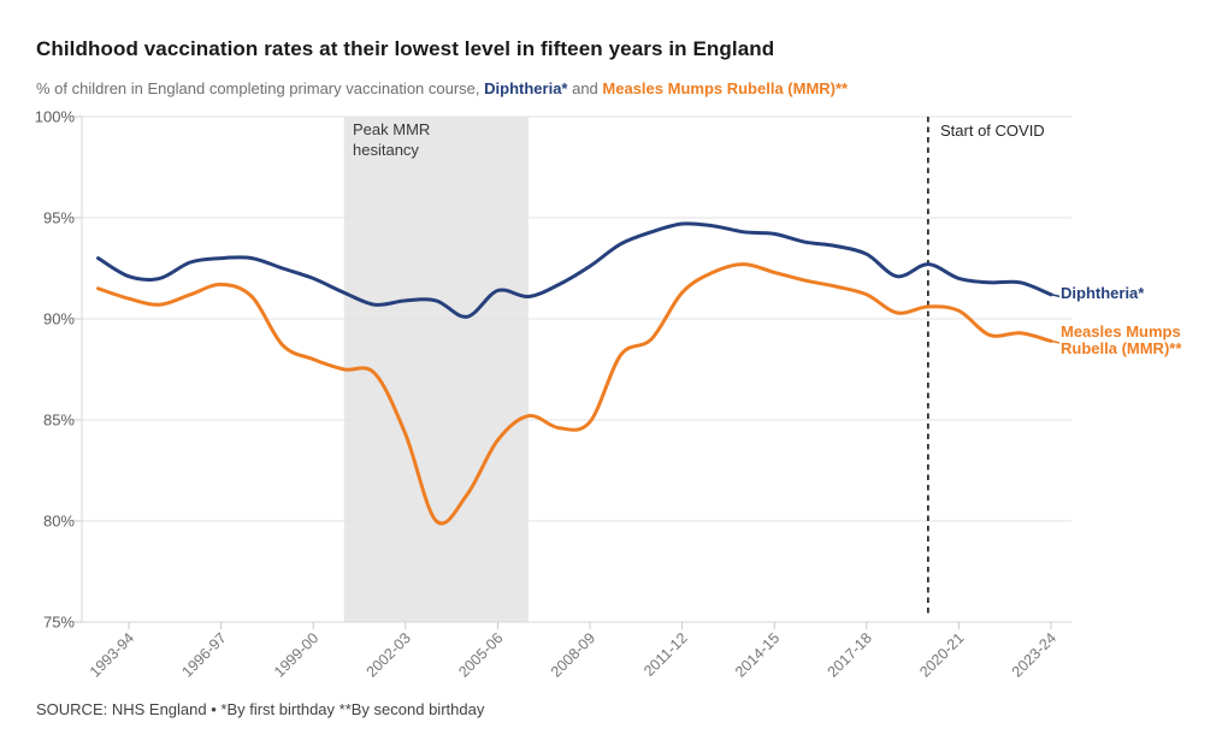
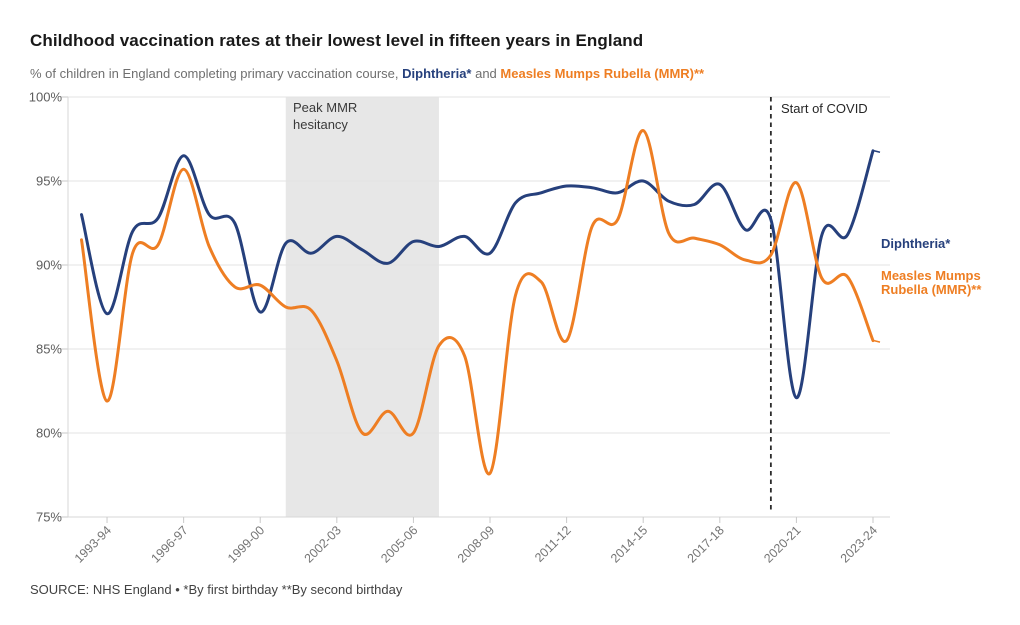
Diphtheria*/1993-94: 92.1% -> 87.1%
Measles Mumps Rubella (MMR)**/1993-94: 91.0% -> 81.9%
Diphtheria*/1996-97: 93.0% -> 96.5%
Measles Mumps Rubella (MMR)**/1996-97: 91.7% -> 95.7%
Diphtheria*/1999-00: 92.0% -> 87.2%
Measles Mumps Rubella (MMR)**/1999-00: 88.0% -> 88.8%
Diphtheria*/2002-03: 90.9% -> 91.7%
Measles Mumps Rubella (MMR)**/2005-06: 84.0% -> 80.0%
Diphtheria*/2008-09: 92.6% -> 90.7%
Measles Mumps Rubella (MMR)**/2008-09: 84.9% -> 77.6%
Measles Mumps Rubella (MMR)**/2011-12: 91.3% -> 85.5%
Diphtheria*/2014-15: 94.2% -> 95.0%
Measles Mumps Rubella (MMR)**/2014-15: 92.3% -> 98.0%
Diphtheria*/2017-18: 93.2% -> 94.8%
Diphtheria*/2020-21: 92.0% -> 82.1%
Measles Mumps Rubella (MMR)**/2020-21: 90.4% -> 94.9%
Diphtheria*/2023-24: 91.2% -> 96.8%
Measles Mumps Rubella (MMR)**/2023-24: 88.9% -> 85.5%
